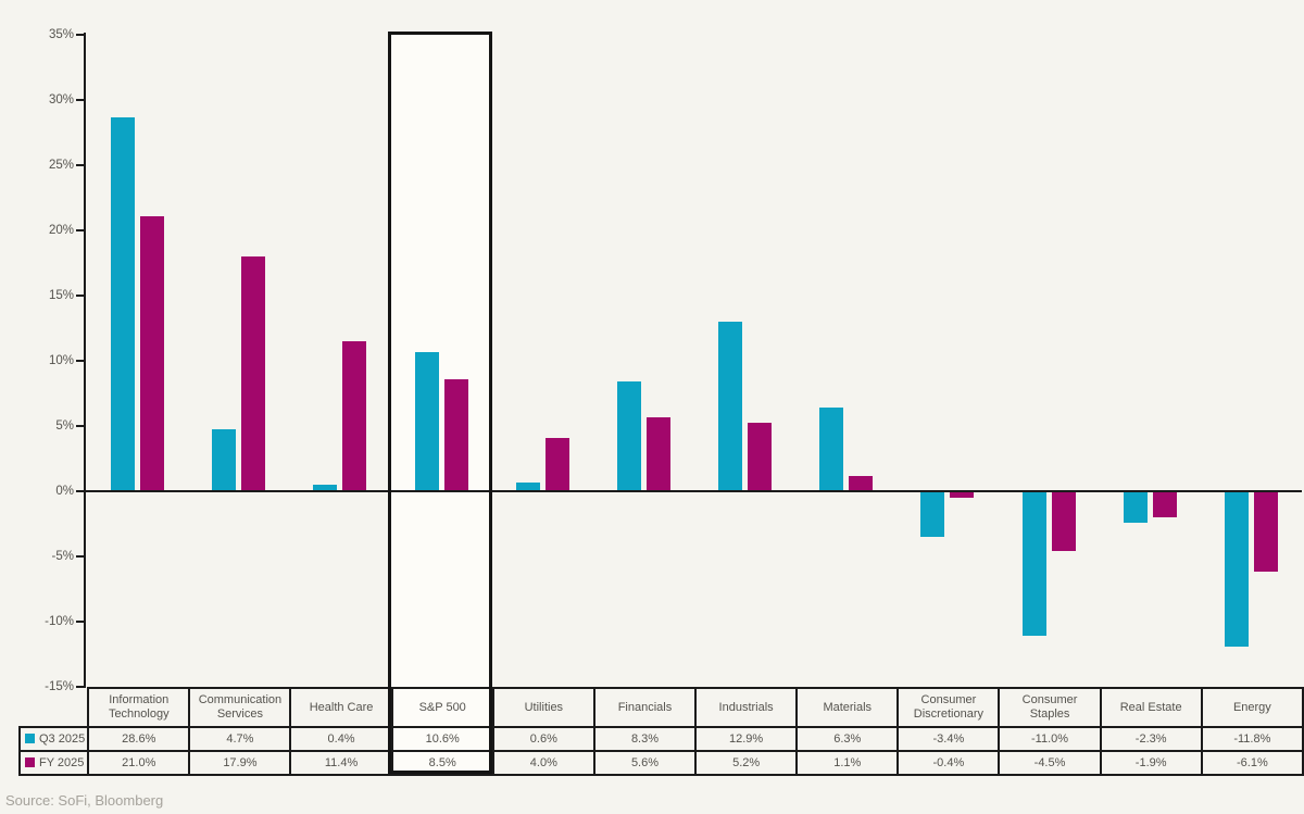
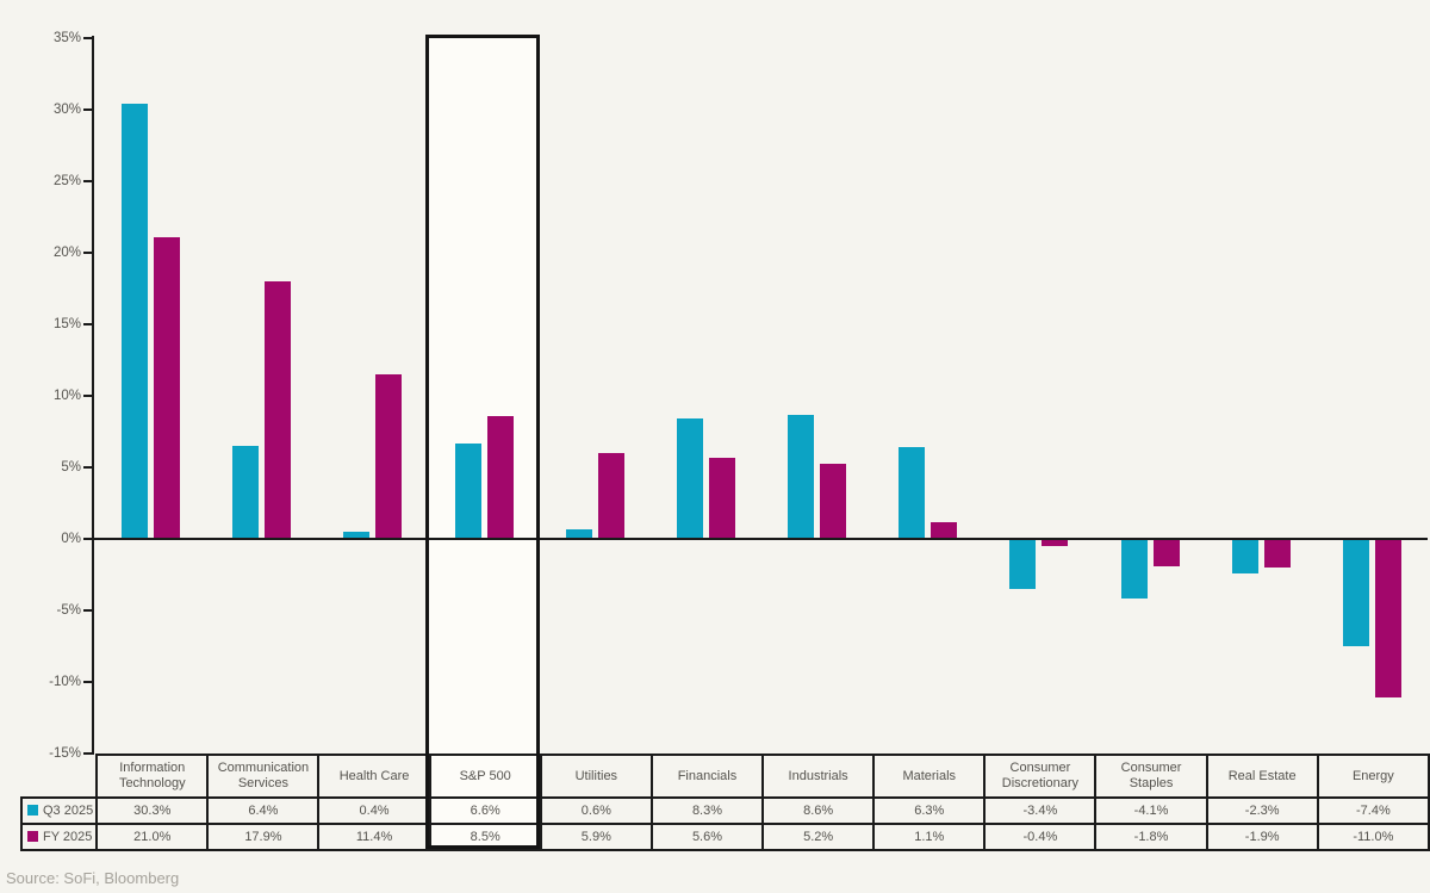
Q3 2025/Information Technology: 28.6% -> 30.3%
Q3 2025/Communication Services: 4.7% -> 6.4%
Q3 2025/S&P 500: 10.6% -> 6.6%
FY 2025/Utilities: 4.0% -> 5.9%
Q3 2025/Industrials: 12.9% -> 8.6%
Q3 2025/Consumer Staples: -11.0% -> -4.1%
FY 2025/Consumer Staples: -4.5% -> -1.8%
Q3 2025/Energy: -11.8% -> -7.4%
FY 2025/Energy: -6.1% -> -11.0%
